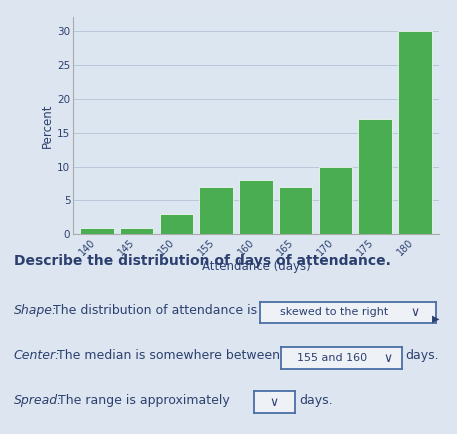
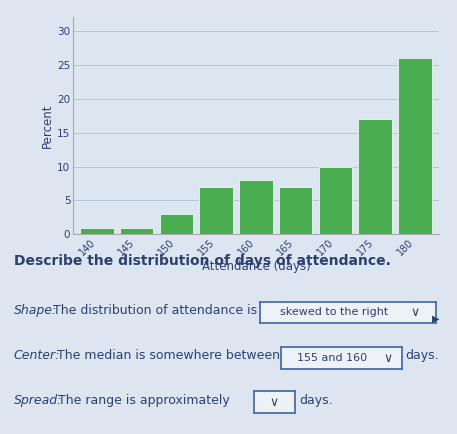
180: 30 -> 26
